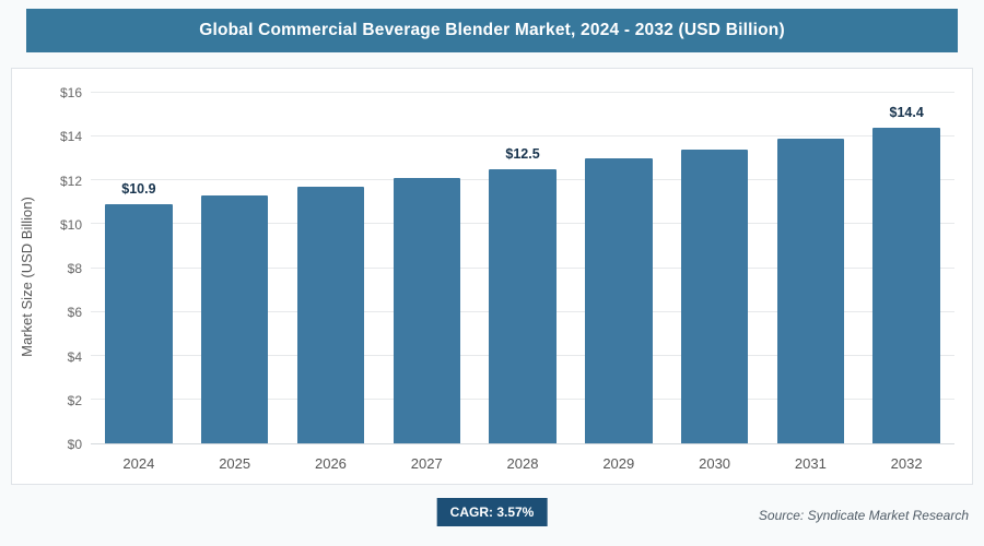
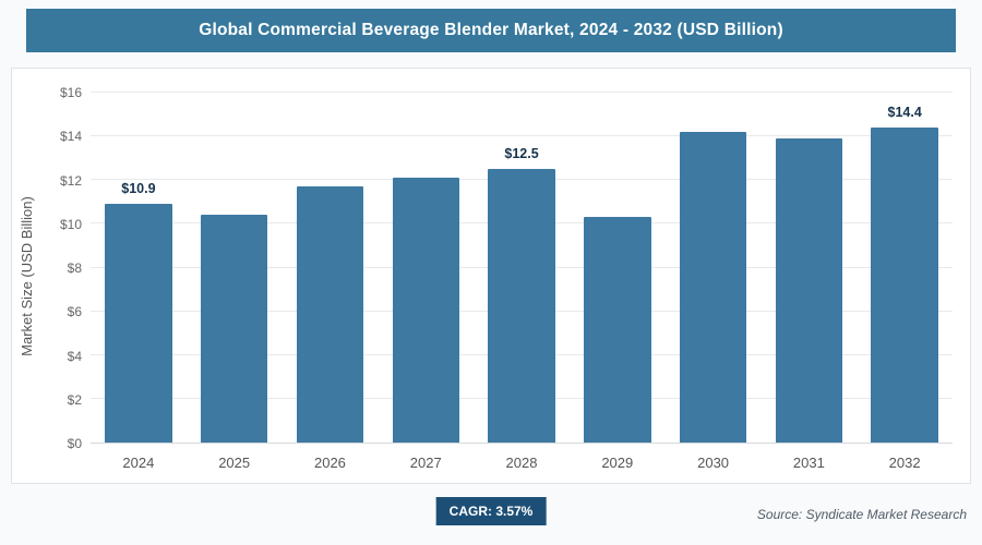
2025: $11.3 -> $10.4
2029: $13.0 -> $10.3
2030: $13.4 -> $14.2
